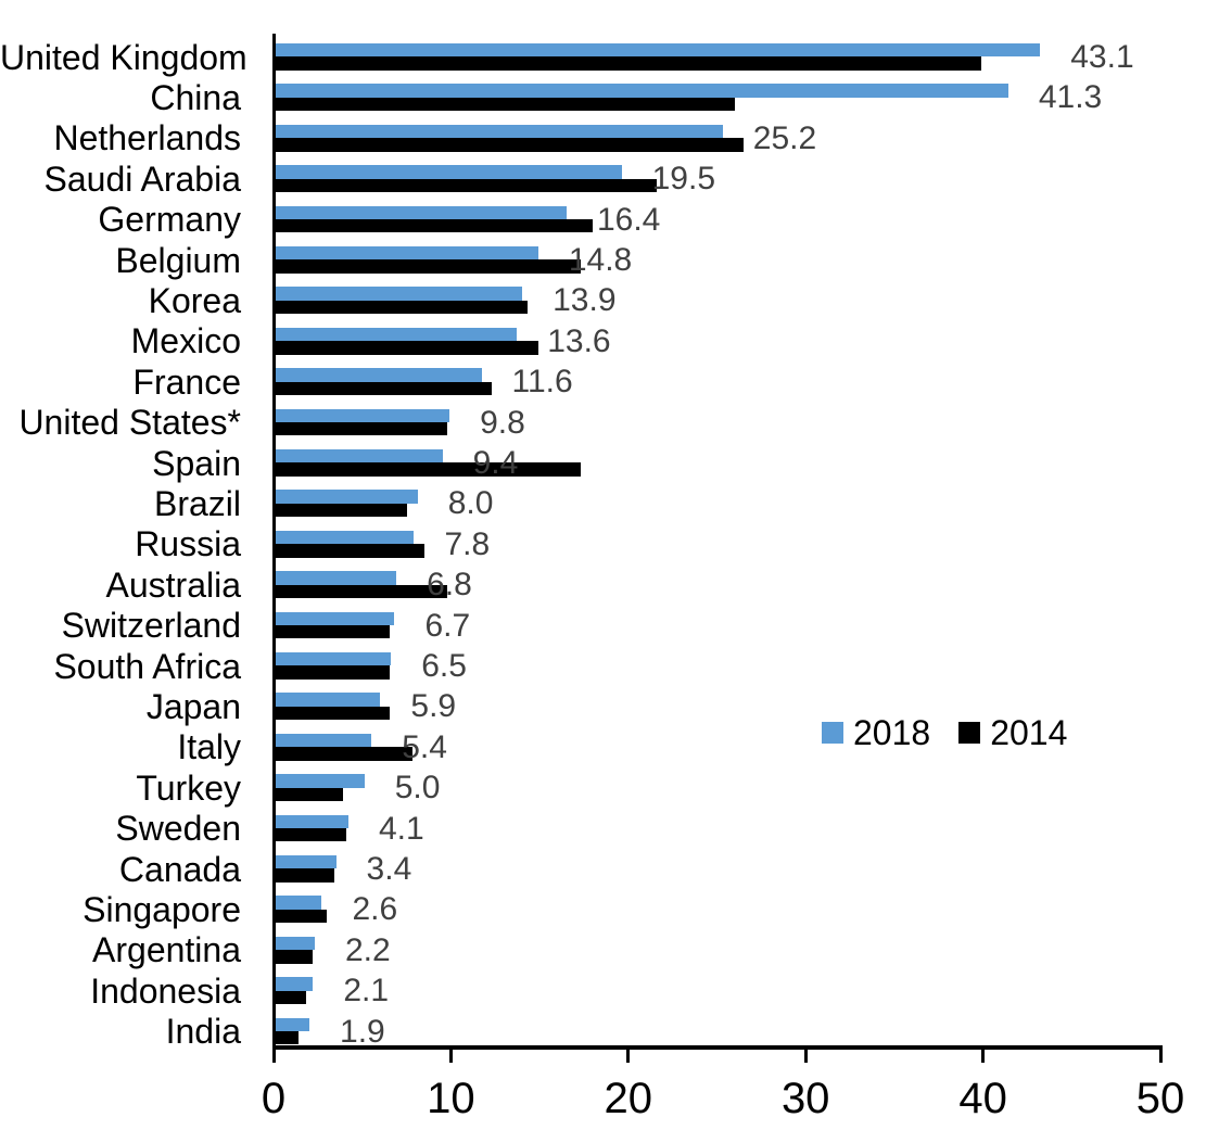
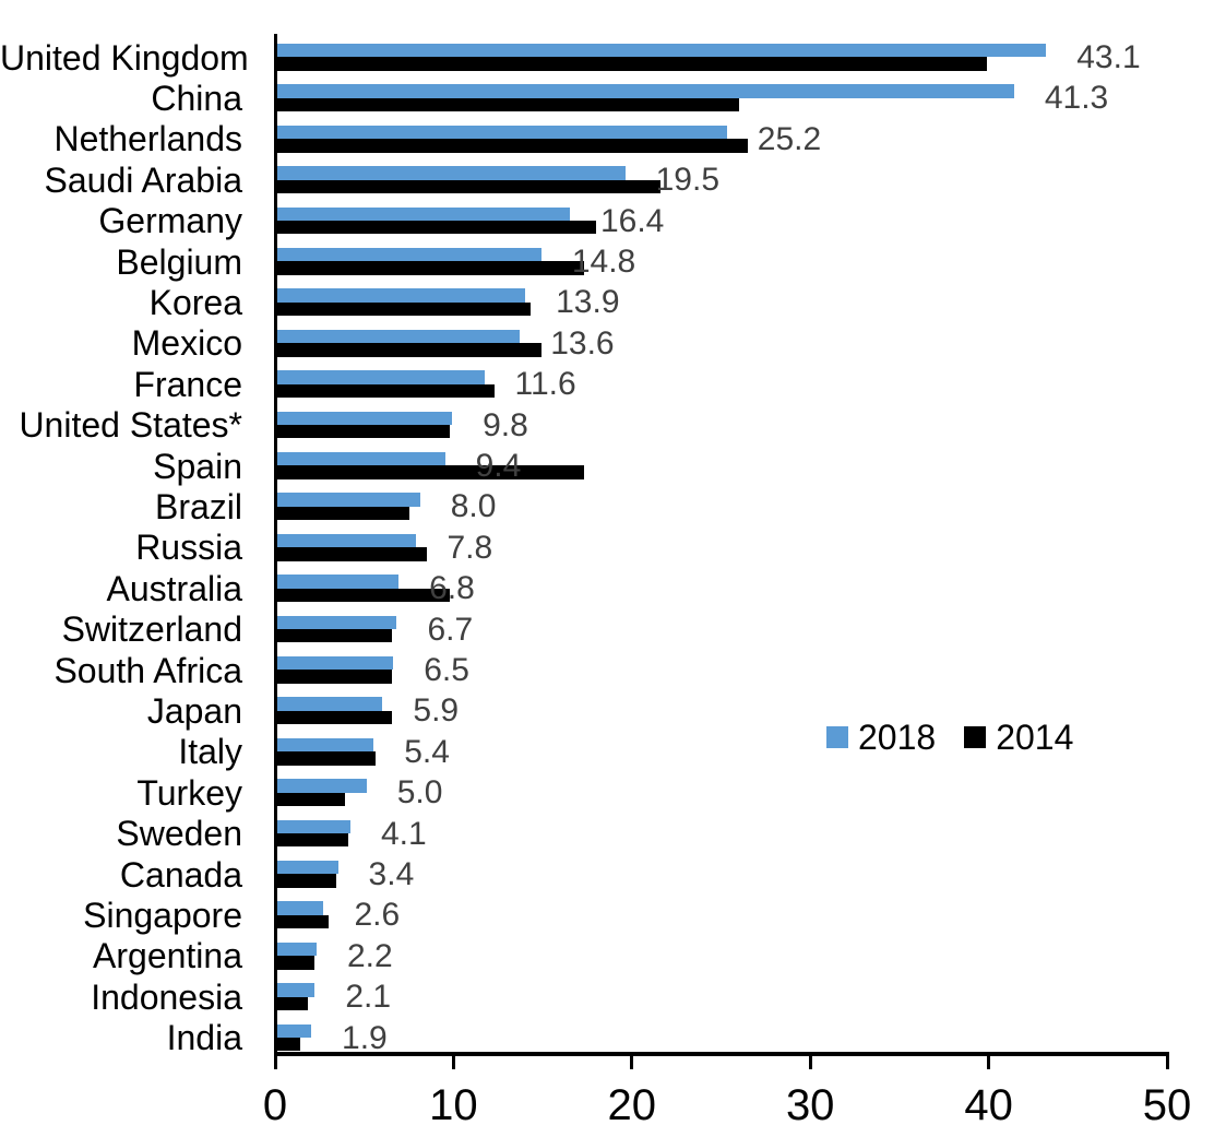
2014/Italy: 7.7 -> 5.5
